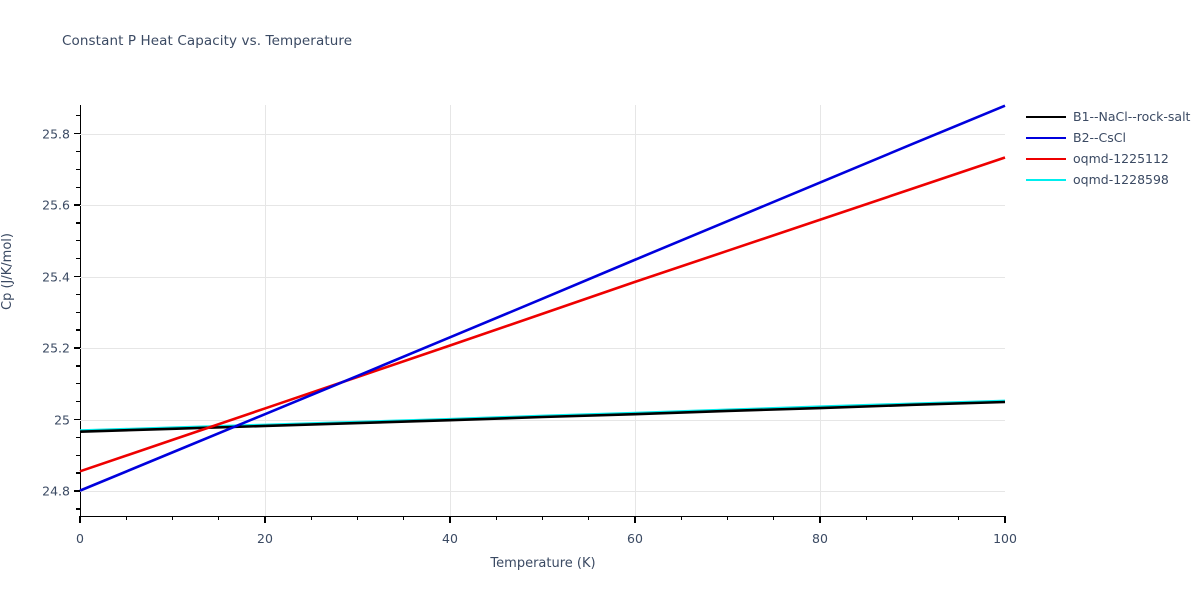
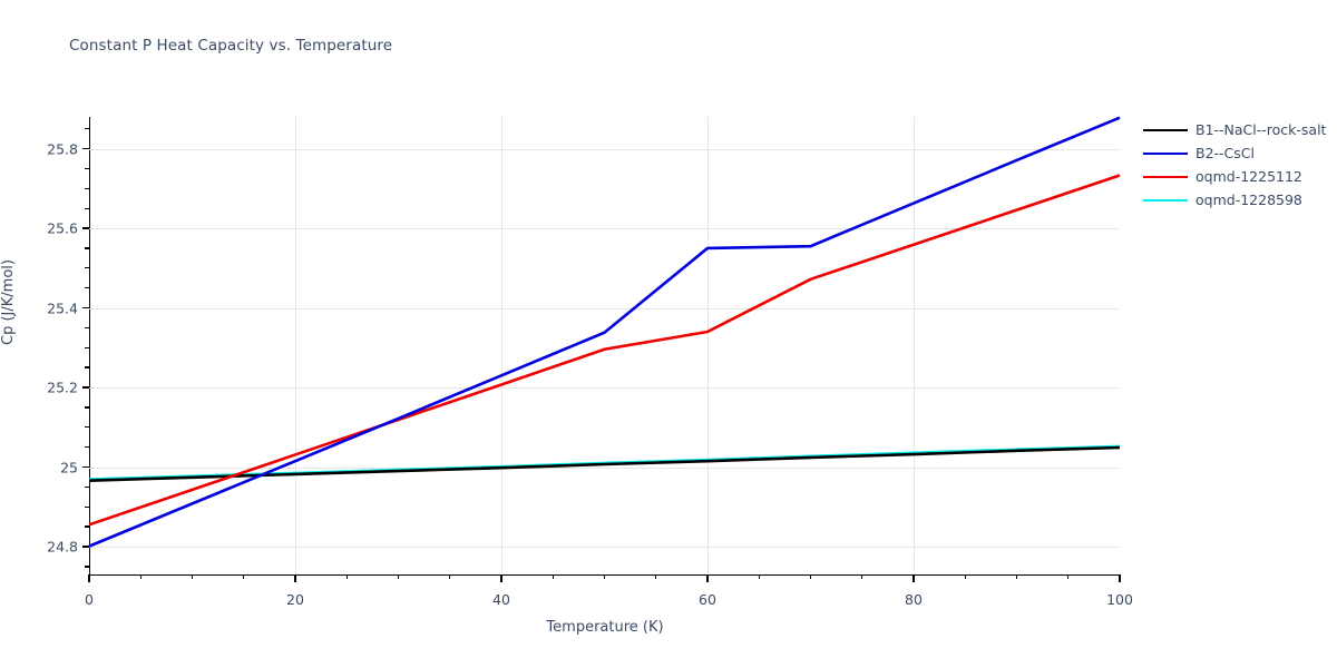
B2--CsCl/60: 25.45 -> 25.55
oqmd-1225112/60: 25.39 -> 25.34
